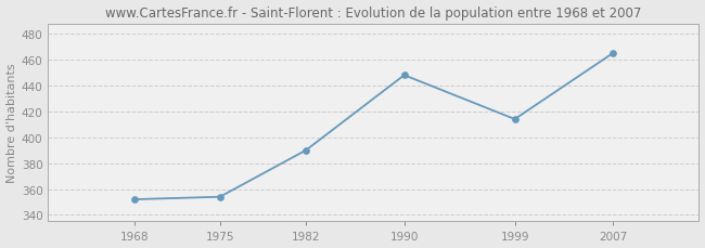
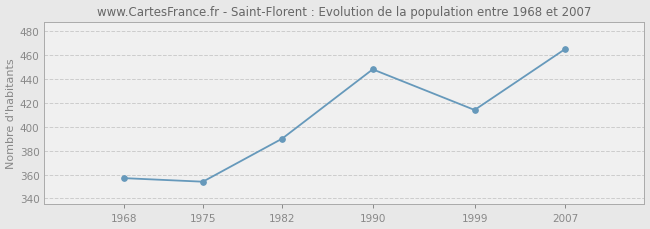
1968: 352 -> 357
